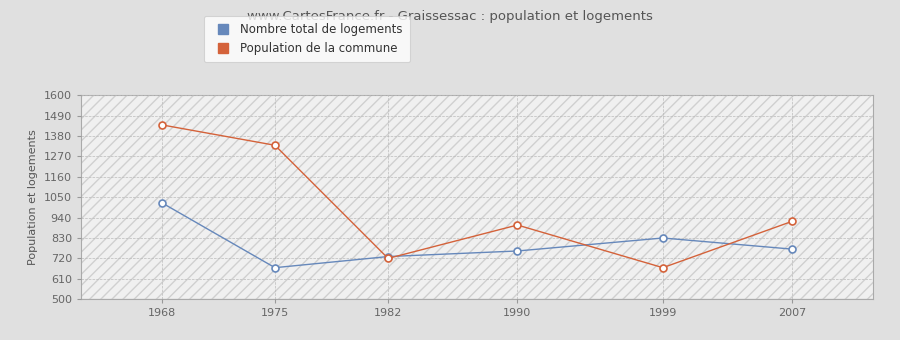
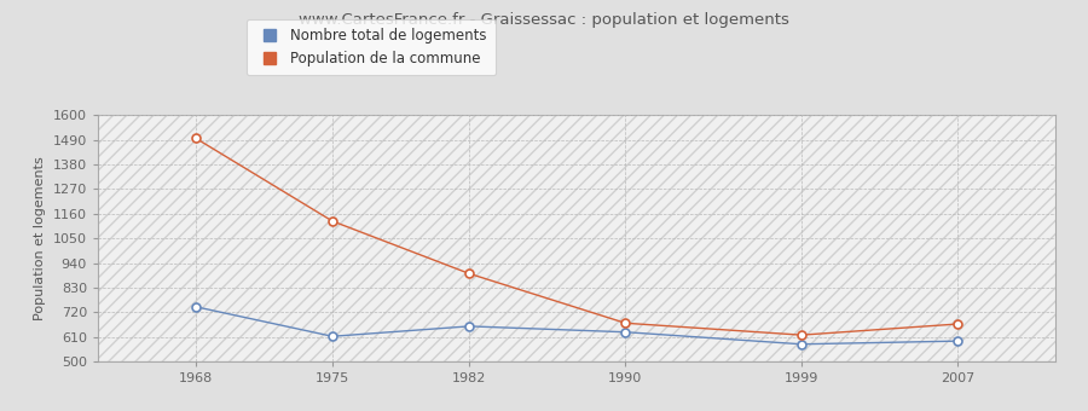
Nombre total de logements/1968: 1020 -> 740
Population de la commune/1968: 1440 -> 1500
Nombre total de logements/1975: 670 -> 610
Population de la commune/1975: 1330 -> 1130
Nombre total de logements/1982: 730 -> 660
Population de la commune/1982: 720 -> 890
Nombre total de logements/1990: 760 -> 630
Population de la commune/1990: 900 -> 670
Nombre total de logements/1999: 830 -> 580
Population de la commune/1999: 670 -> 620
Nombre total de logements/2007: 770 -> 590
Population de la commune/2007: 920 -> 670
